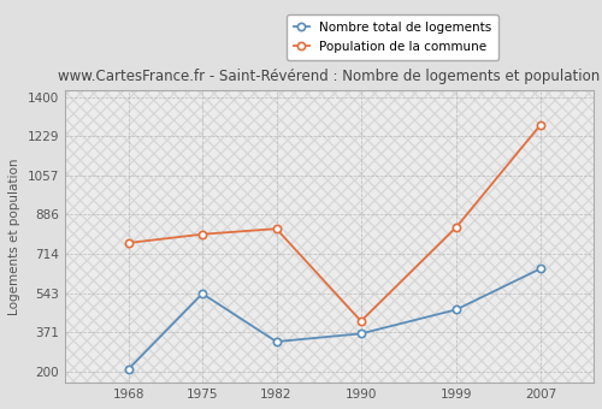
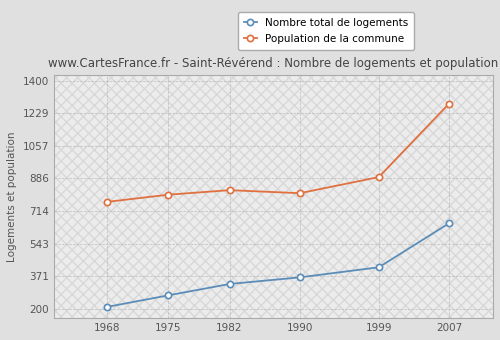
Nombre total de logements/1975: 540 -> 270
Population de la commune/1990: 420 -> 810
Nombre total de logements/1999: 470 -> 420
Population de la commune/1999: 830 -> 890
